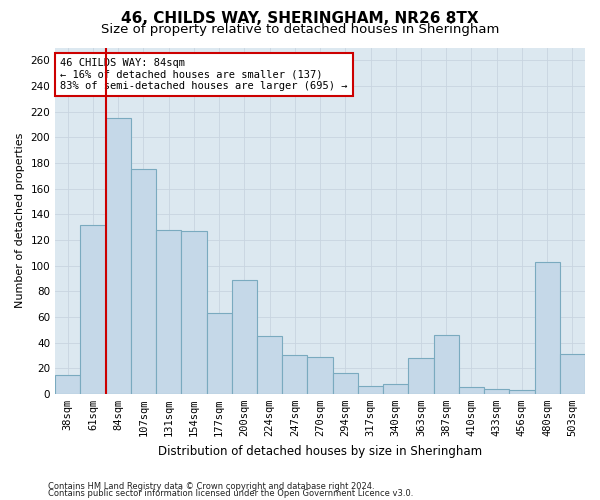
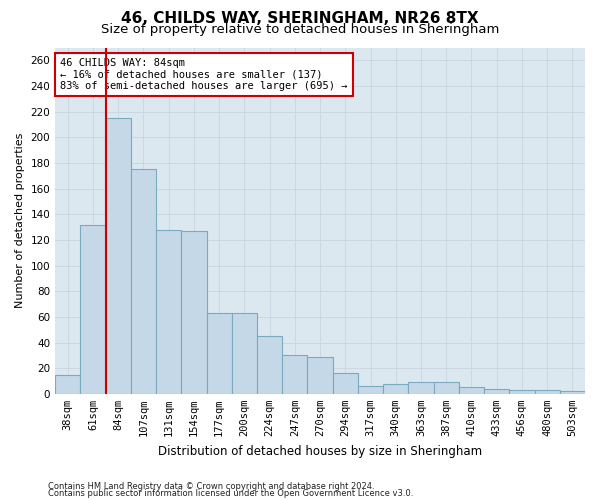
200sqm: 89 -> 63
363sqm: 28 -> 9
387sqm: 46 -> 9
480sqm: 103 -> 3
503sqm: 31 -> 2
